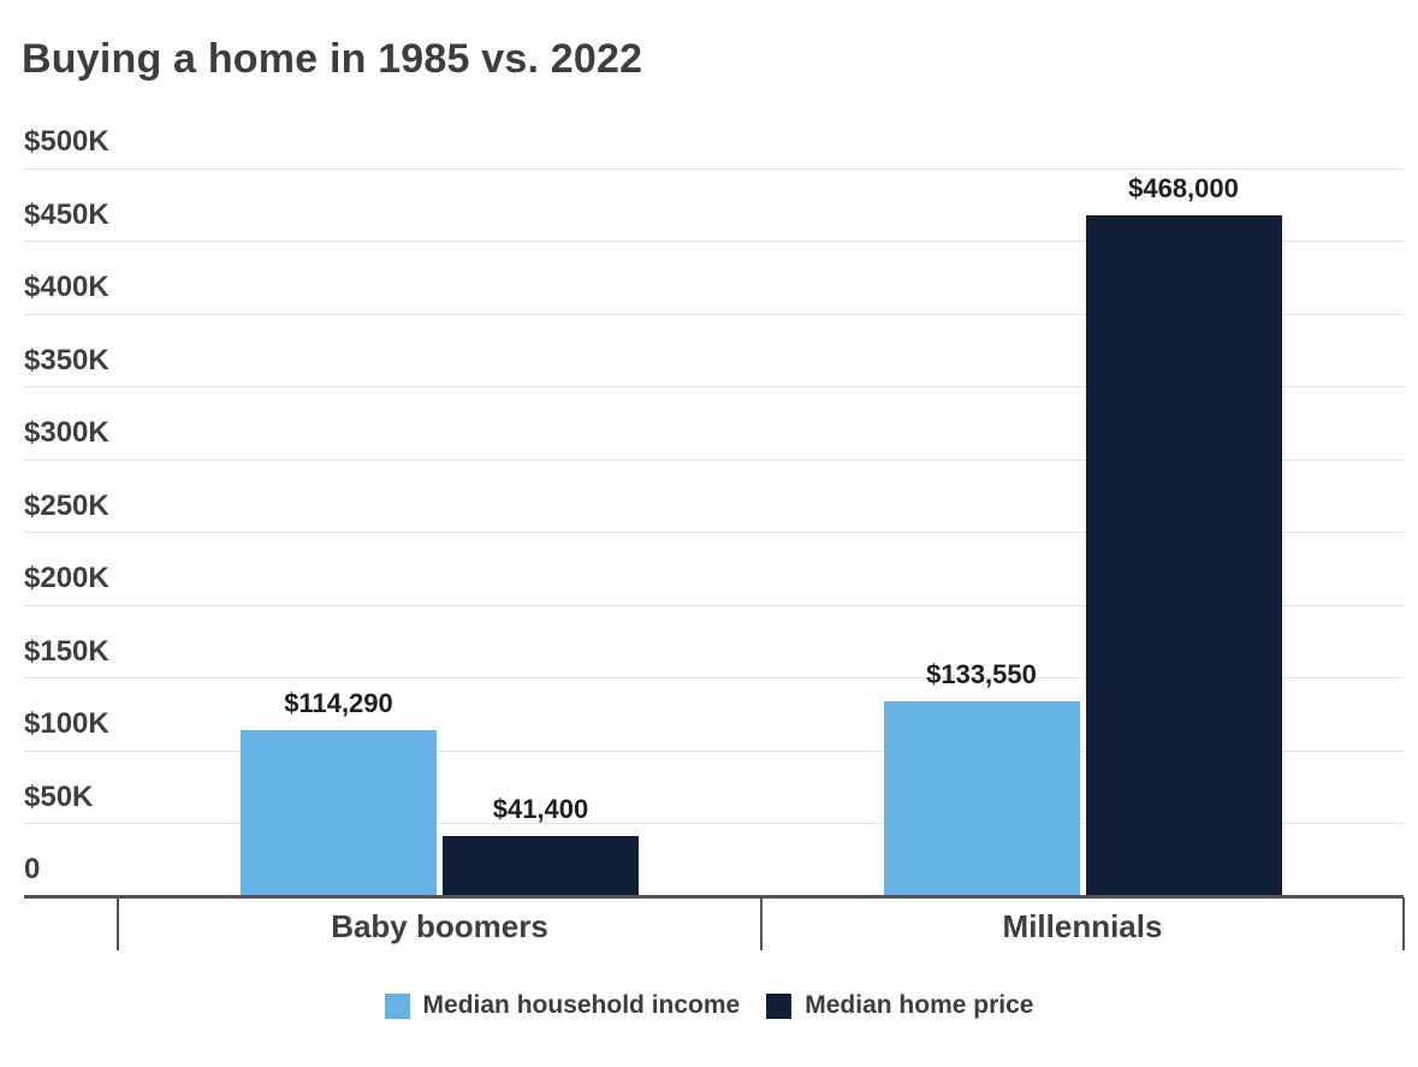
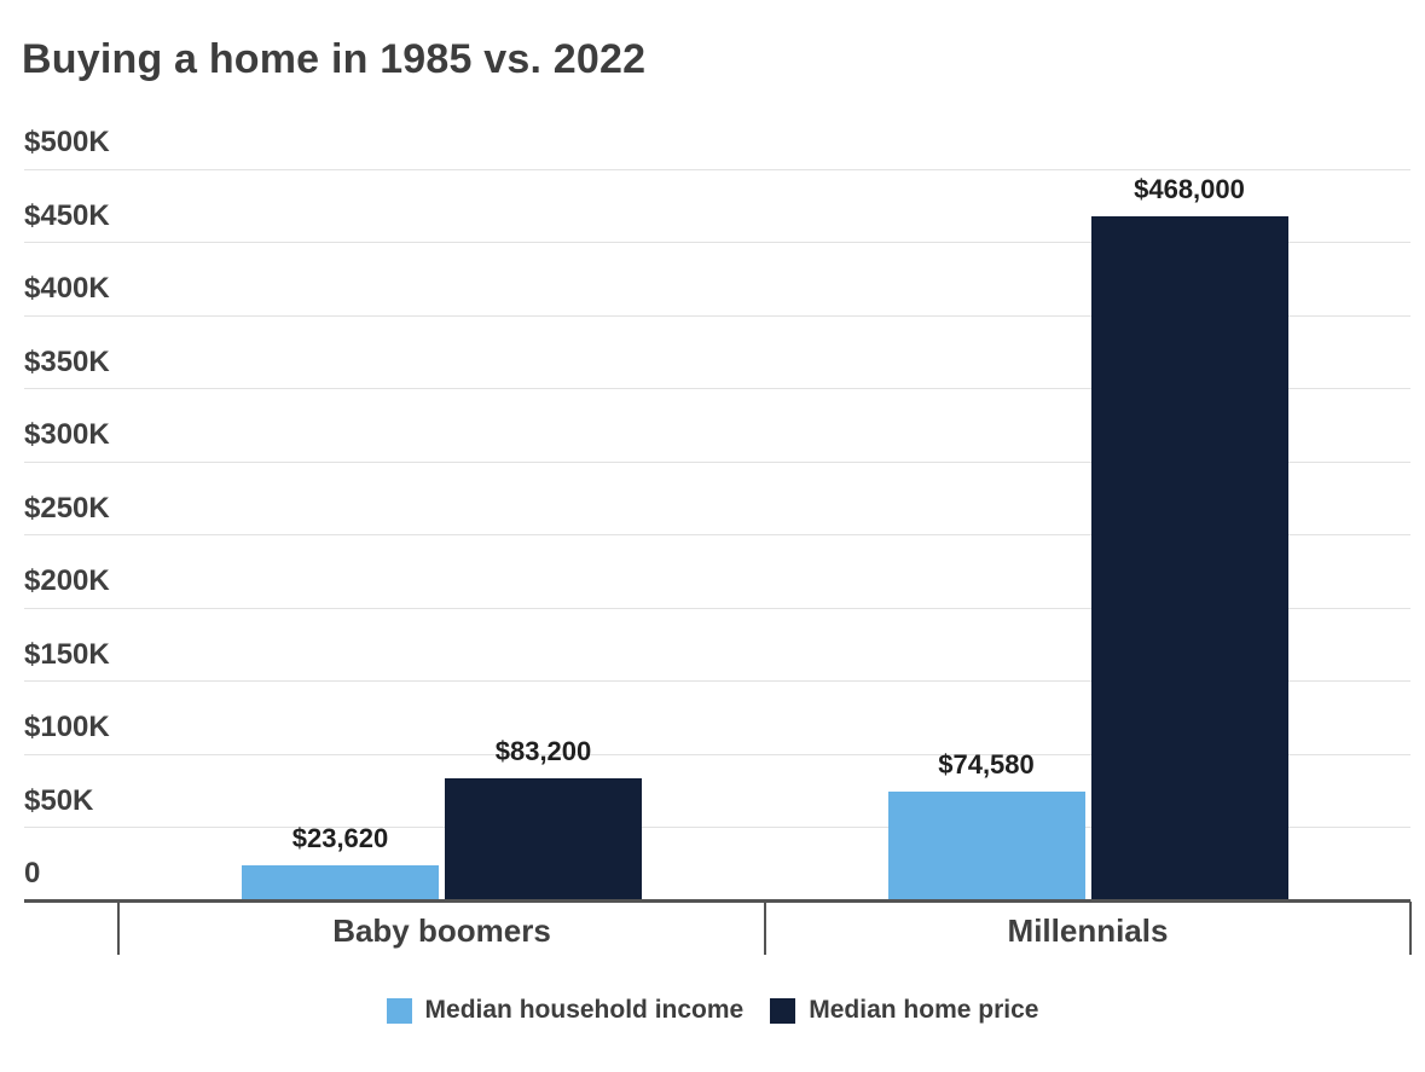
Median household income/Baby boomers: $114,290 -> $23,620
Median home price/Baby boomers: $41,400 -> $83,200
Median household income/Millennials: $133,550 -> $74,580
